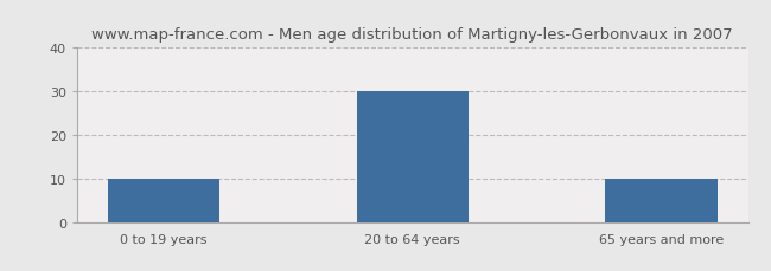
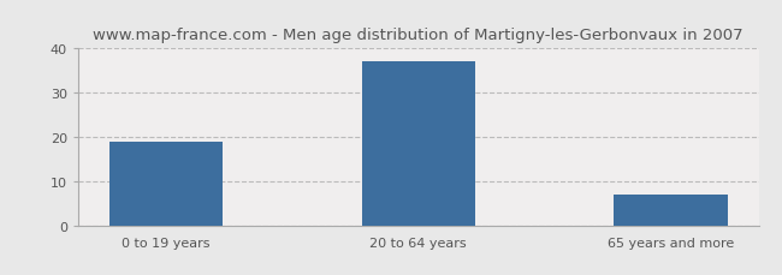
0 to 19 years: 10 -> 19
20 to 64 years: 30 -> 37
65 years and more: 10 -> 7
